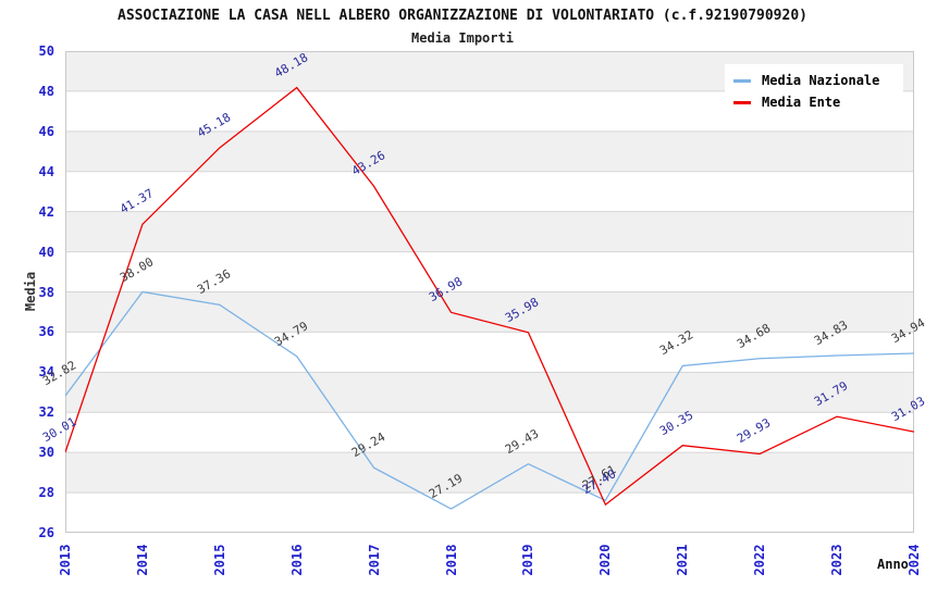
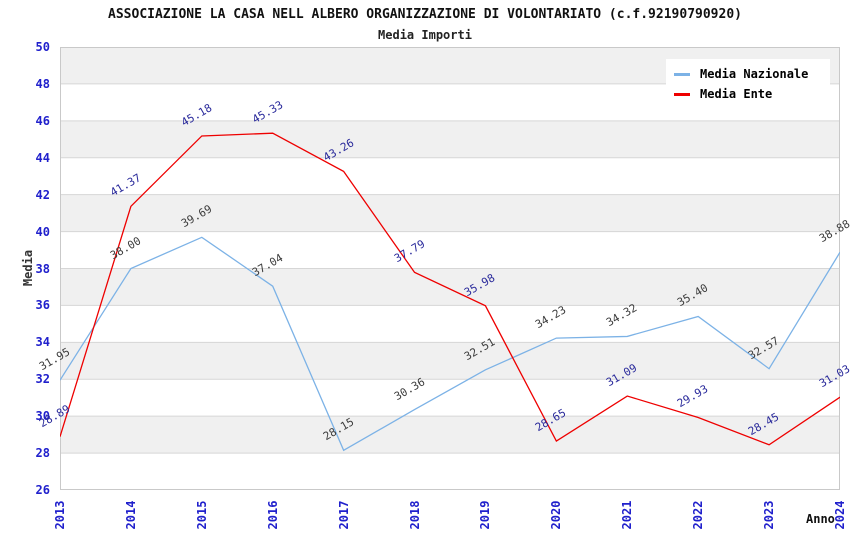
Media Nazionale/2013: 32.82 -> 31.95
Media Ente/2013: 30.01 -> 28.89
Media Nazionale/2015: 37.36 -> 39.69
Media Nazionale/2016: 34.79 -> 37.04
Media Ente/2016: 48.18 -> 45.33
Media Nazionale/2017: 29.24 -> 28.15
Media Nazionale/2018: 27.19 -> 30.36
Media Ente/2018: 36.98 -> 37.79
Media Nazionale/2019: 29.43 -> 32.51
Media Nazionale/2020: 27.61 -> 34.23
Media Ente/2020: 27.40 -> 28.65
Media Ente/2021: 30.35 -> 31.09
Media Nazionale/2022: 34.68 -> 35.40
Media Nazionale/2023: 34.83 -> 32.57
Media Ente/2023: 31.79 -> 28.45
Media Nazionale/2024: 34.94 -> 38.88
